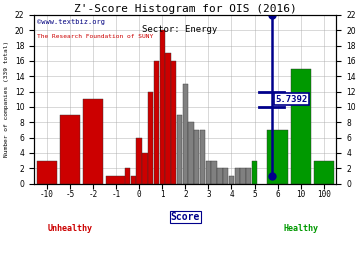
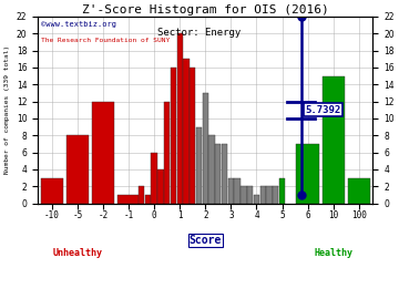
-5: 9 -> 8
-2: 11 -> 12
